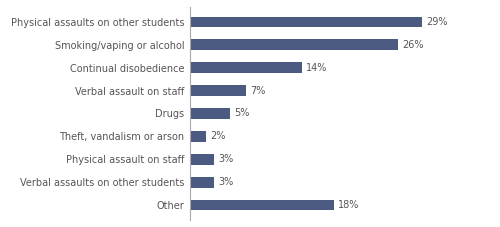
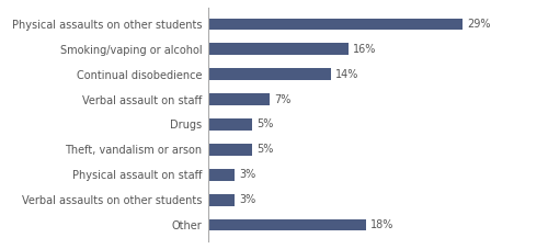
Smoking/vaping or alcohol: 26% -> 16%
Theft, vandalism or arson: 2% -> 5%
